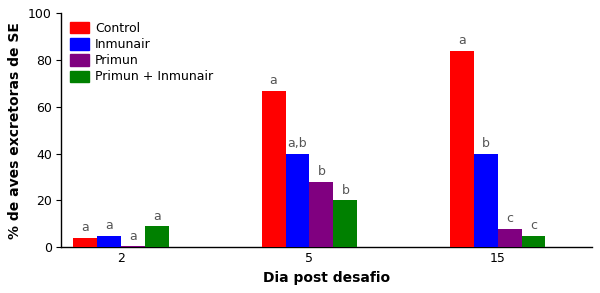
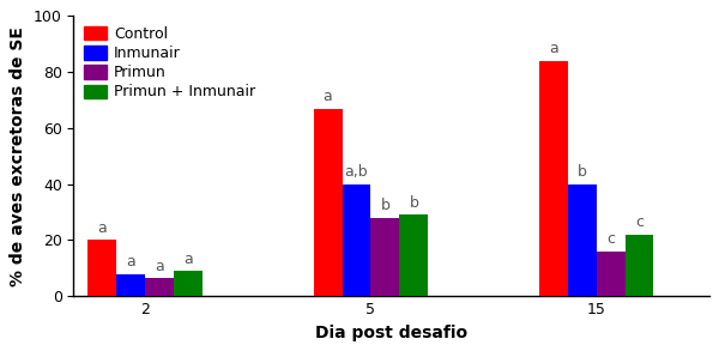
Control/2: 4 -> 20
Inmunair/2: 5 -> 8
Primun/2: 0.5 -> 6.5
Primun + Inmunair/5: 20 -> 29
Primun/15: 8.0 -> 16.0
Primun + Inmunair/15: 5 -> 22
